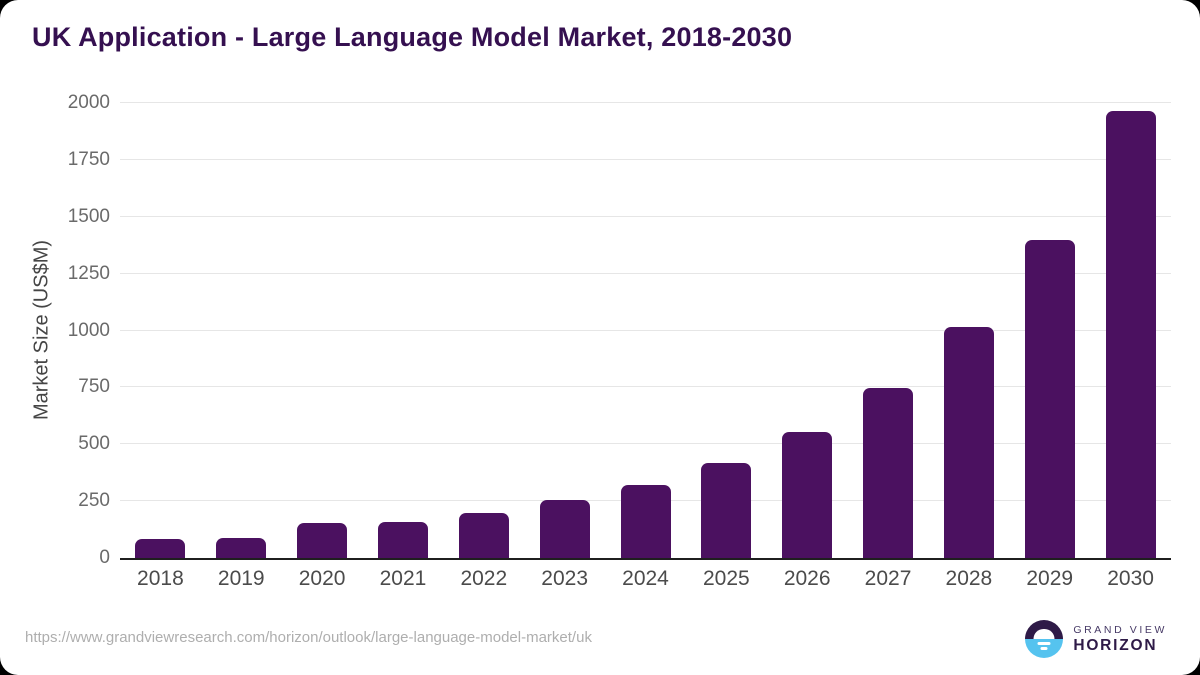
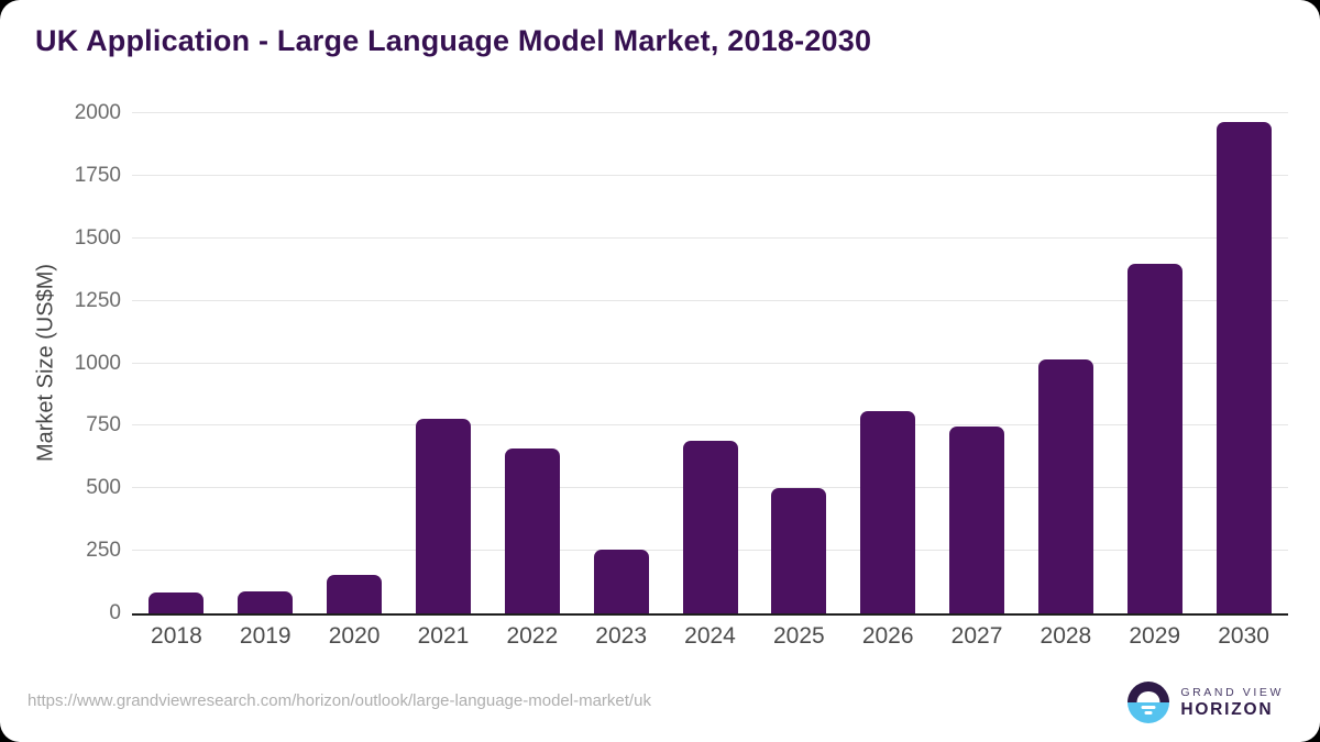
2021: 160 -> 780
2022: 200 -> 660
2024: 320 -> 690
2025: 420 -> 500
2026: 560 -> 810
